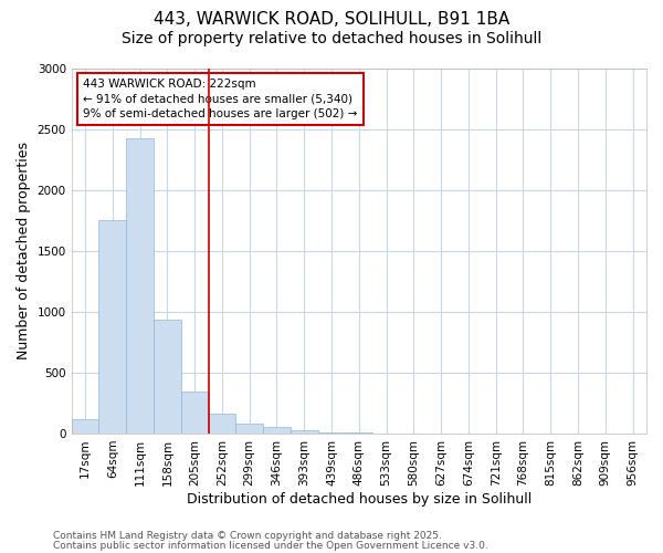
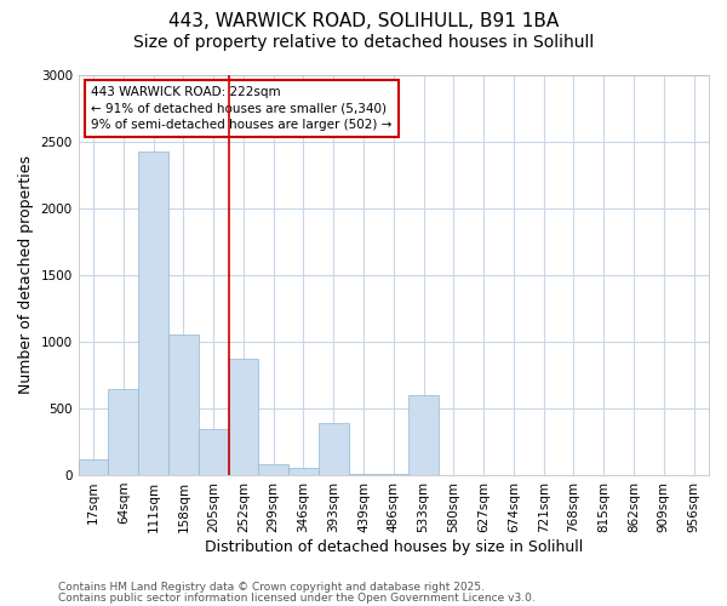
64sqm: 1750 -> 640
158sqm: 940 -> 1050
252sqm: 160 -> 870
393sqm: 30 -> 390
533sqm: 0 -> 600
